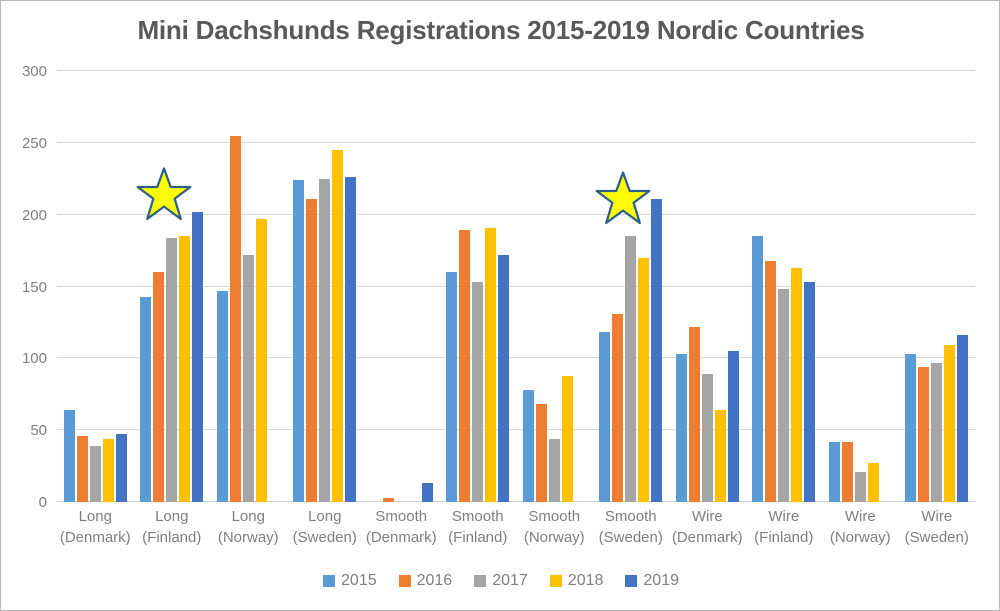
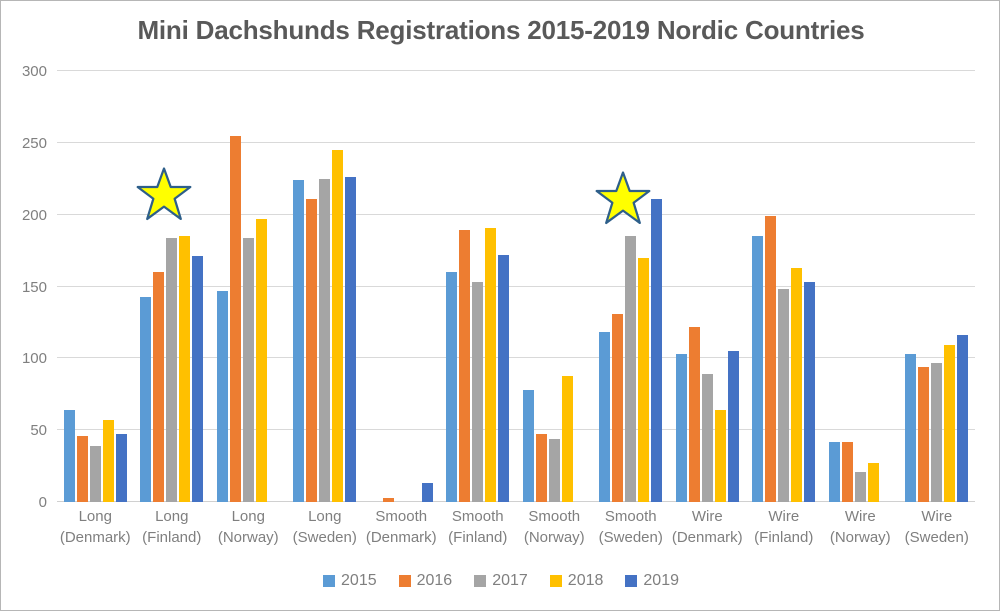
2018/Long (Denmark): 44 -> 57
2019/Long (Finland): 202 -> 171
2017/Long (Norway): 172 -> 184
2016/Smooth (Norway): 68 -> 47
2016/Wire (Finland): 168 -> 199
